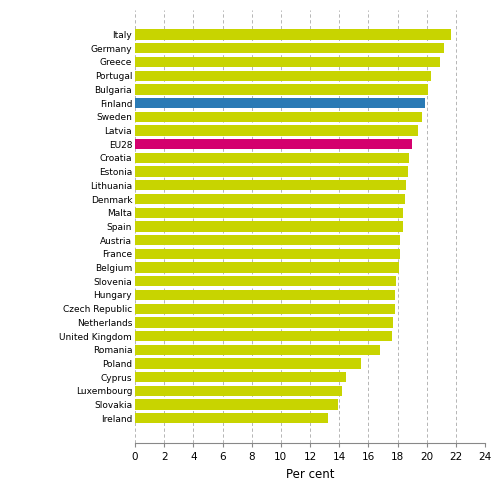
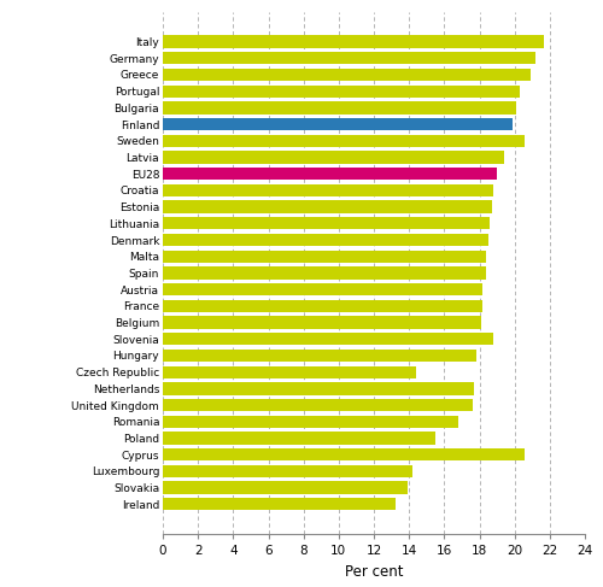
Sweden: 19.7 -> 20.6
Slovenia: 17.9 -> 18.8
Czech Republic: 17.8 -> 14.4
Cyprus: 14.5 -> 20.6
